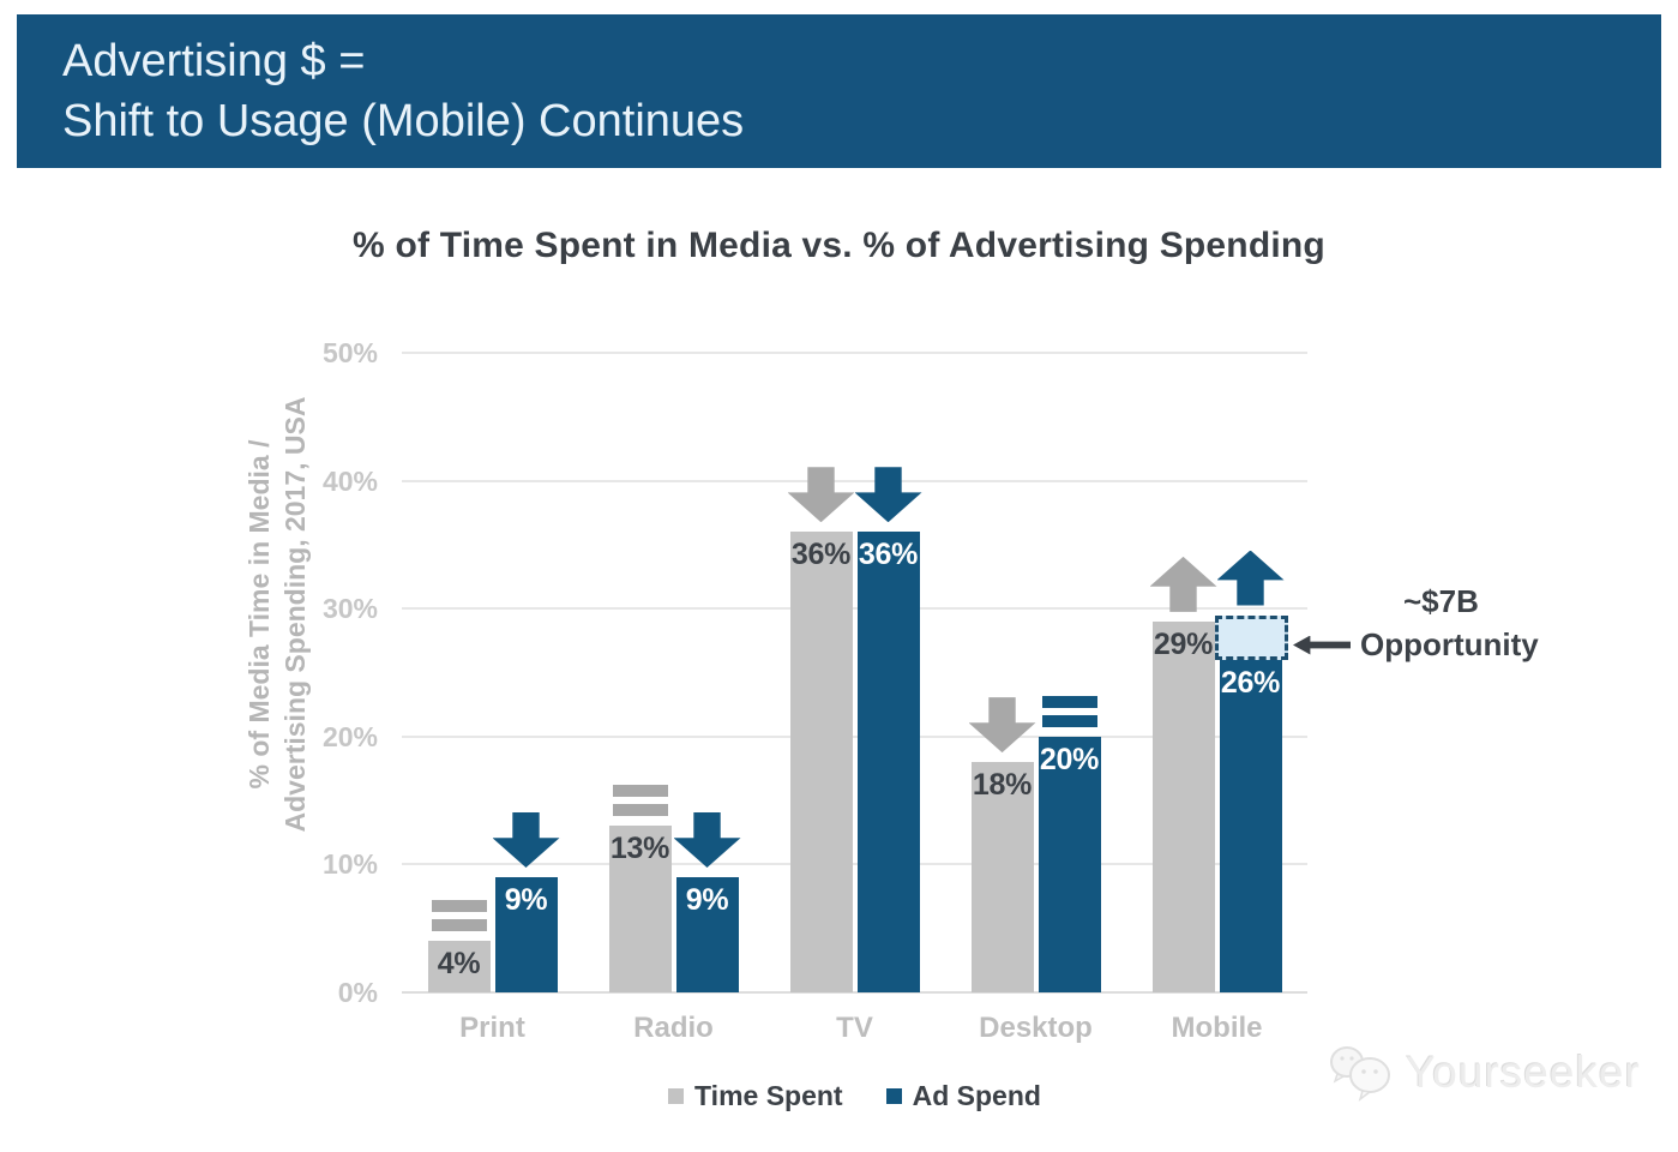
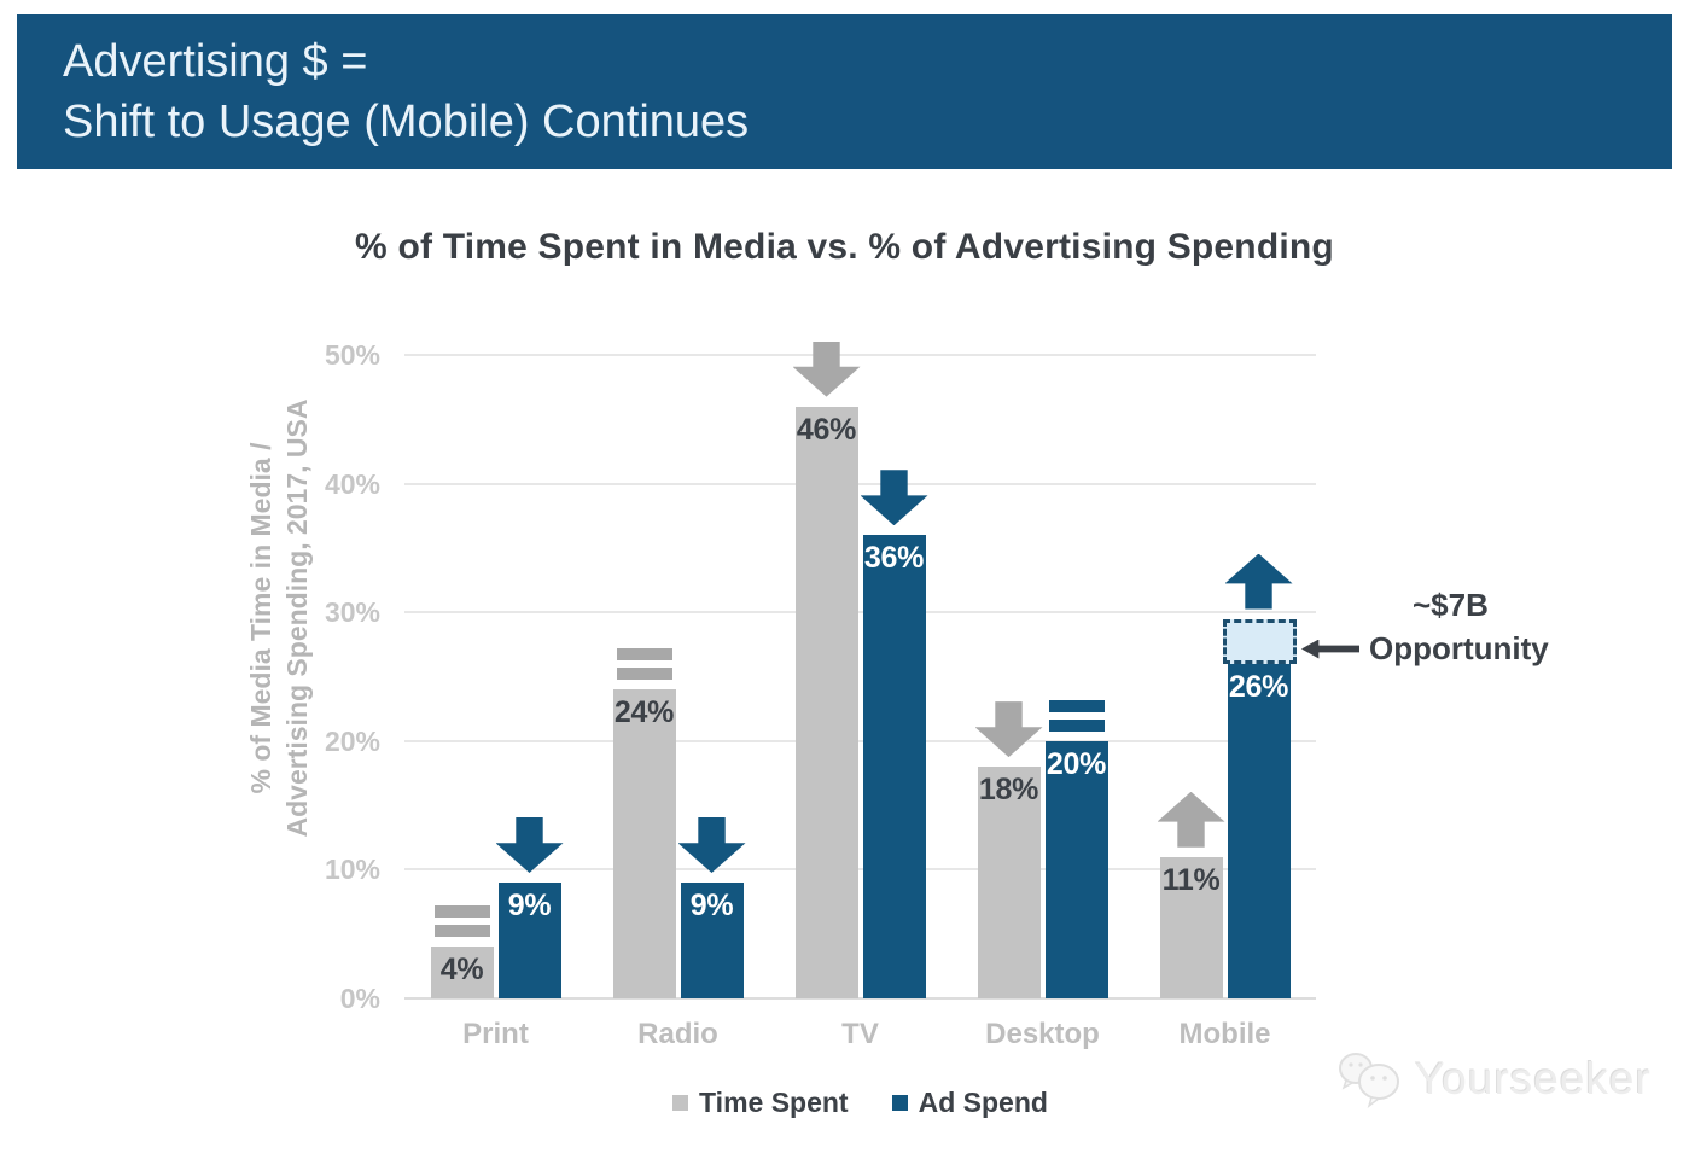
Time Spent/Radio: 13% -> 24%
Time Spent/TV: 36% -> 46%
Time Spent/Mobile: 29% -> 11%
